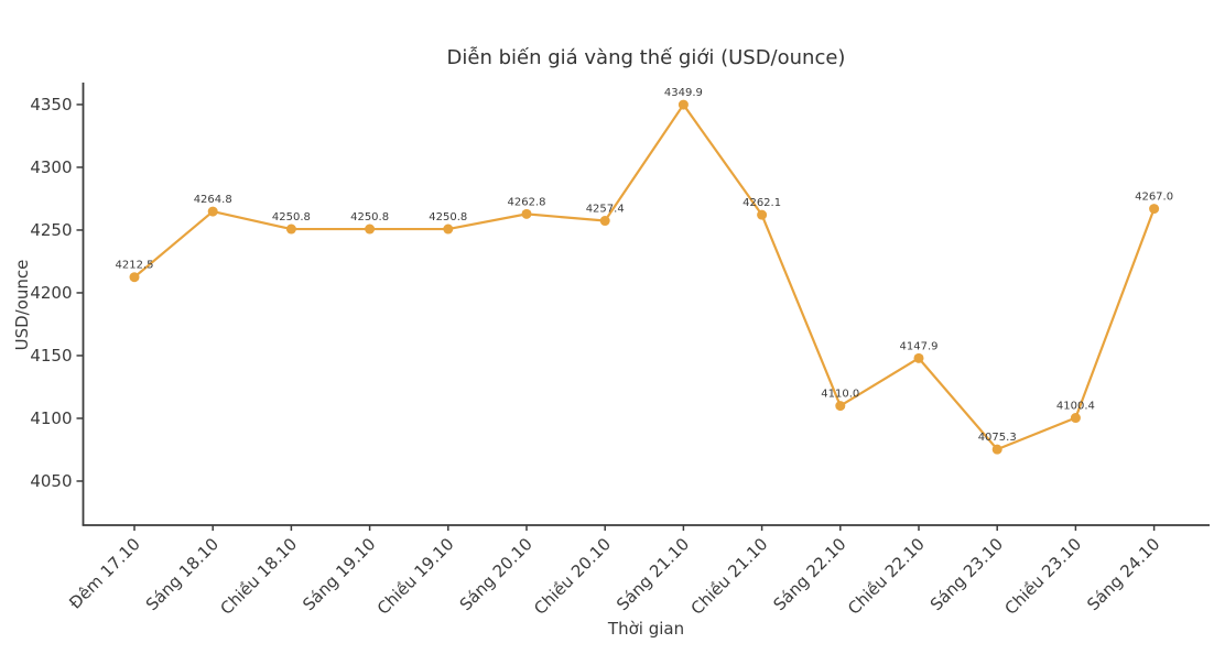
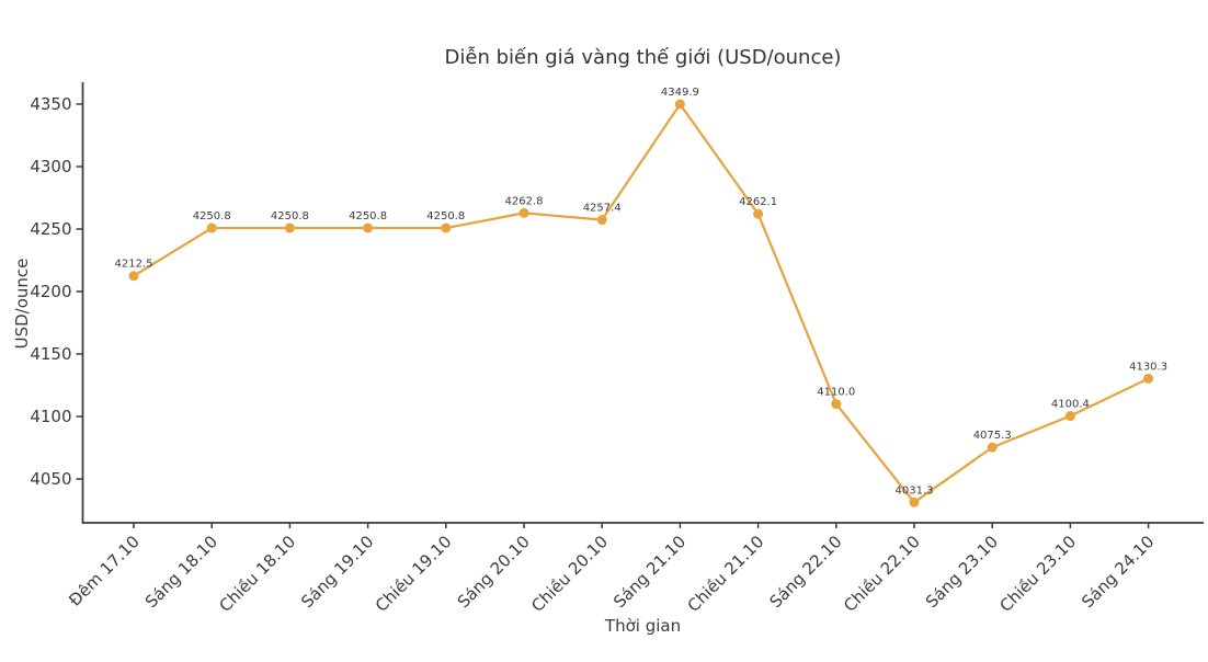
Sáng 18.10: 4264.8 -> 4250.8
Chiều 22.10: 4147.9 -> 4031.3
Sáng 24.10: 4267.0 -> 4130.3
